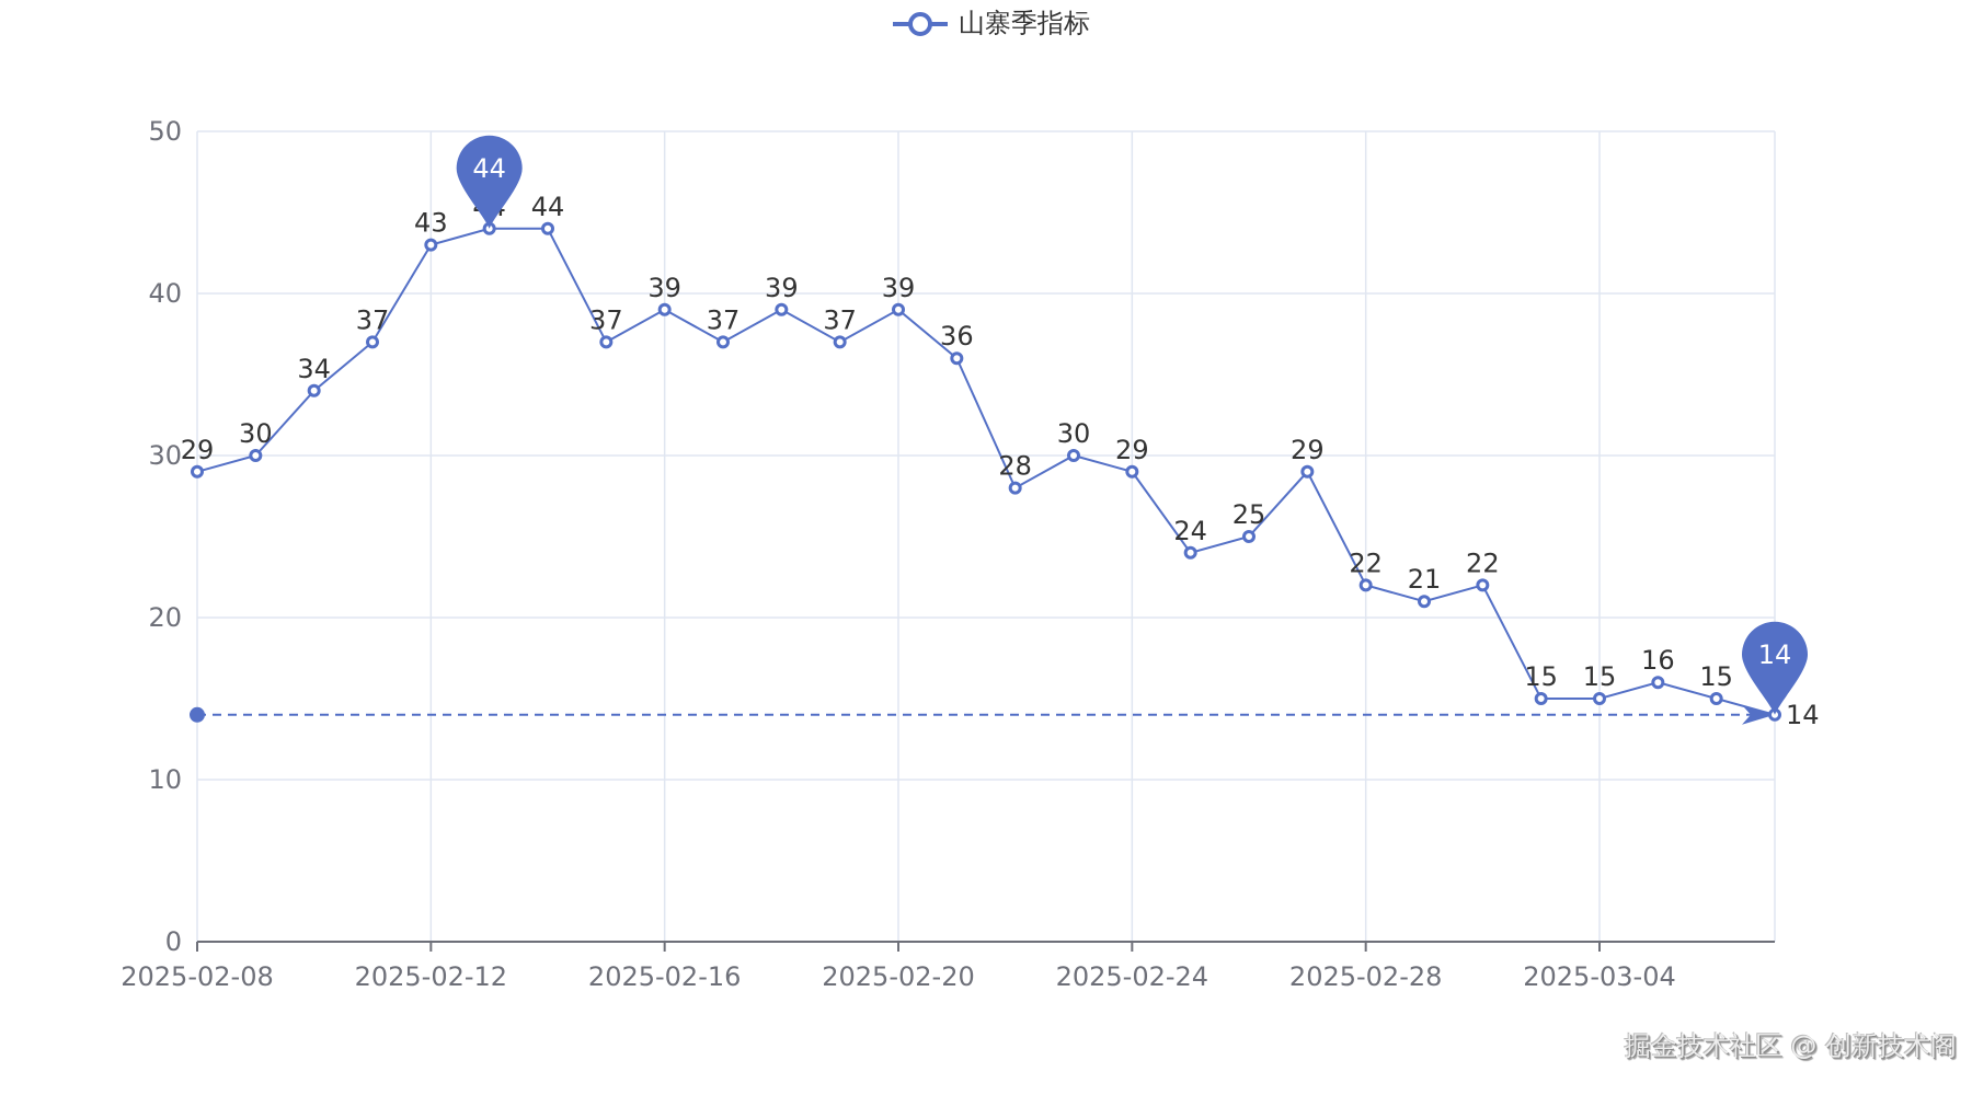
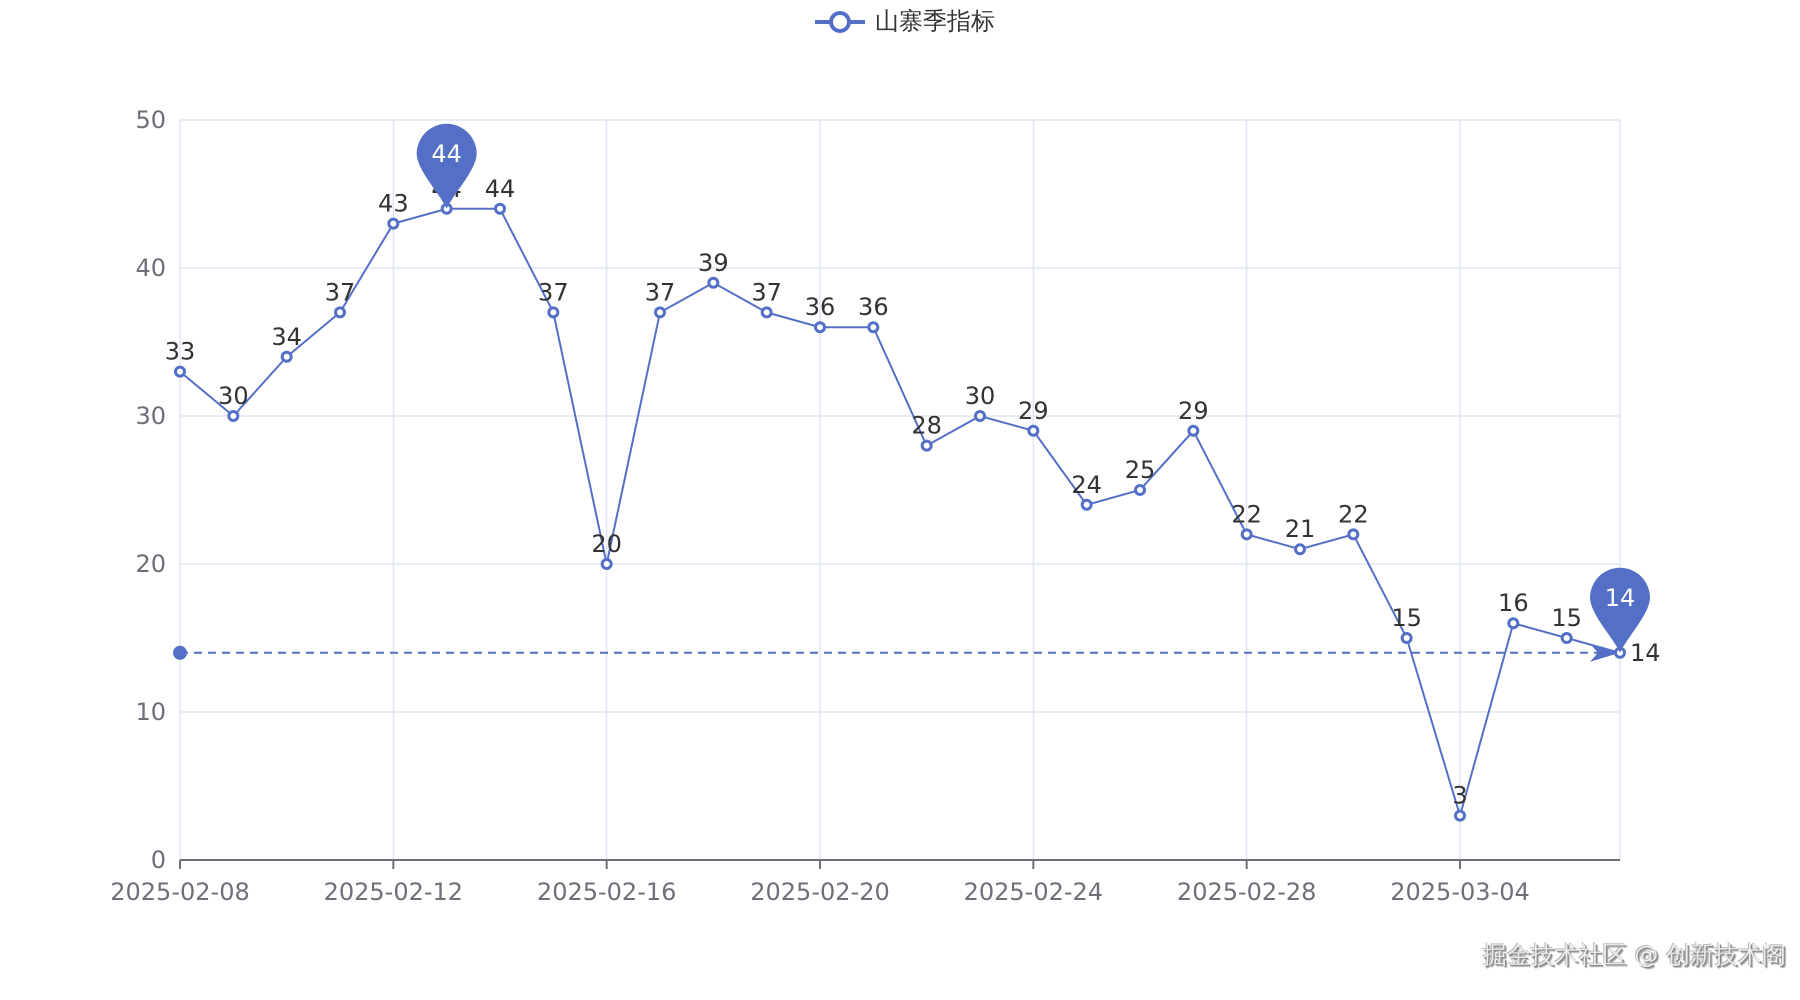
2025-02-08: 29 -> 33
2025-02-16: 39 -> 20
2025-02-20: 39 -> 36
2025-03-04: 15 -> 3
